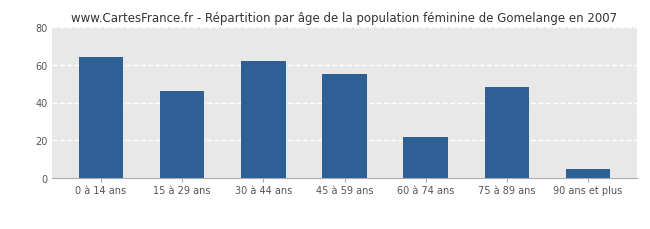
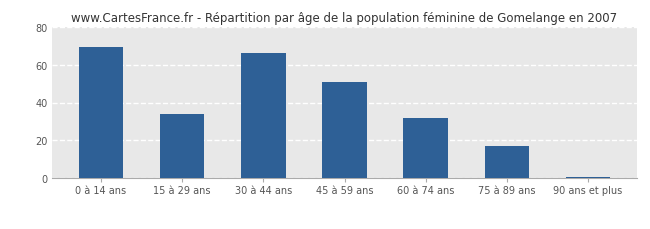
0 à 14 ans: 64 -> 69
15 à 29 ans: 46 -> 34
30 à 44 ans: 62 -> 66
45 à 59 ans: 55 -> 51
60 à 74 ans: 22 -> 32
75 à 89 ans: 48 -> 17
90 ans et plus: 5 -> 1
